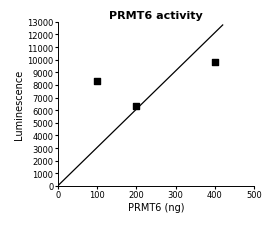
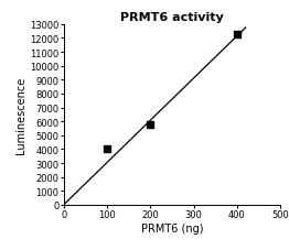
100: 8300 -> 4000
200: 6300 -> 5800
400: 9800 -> 12300
